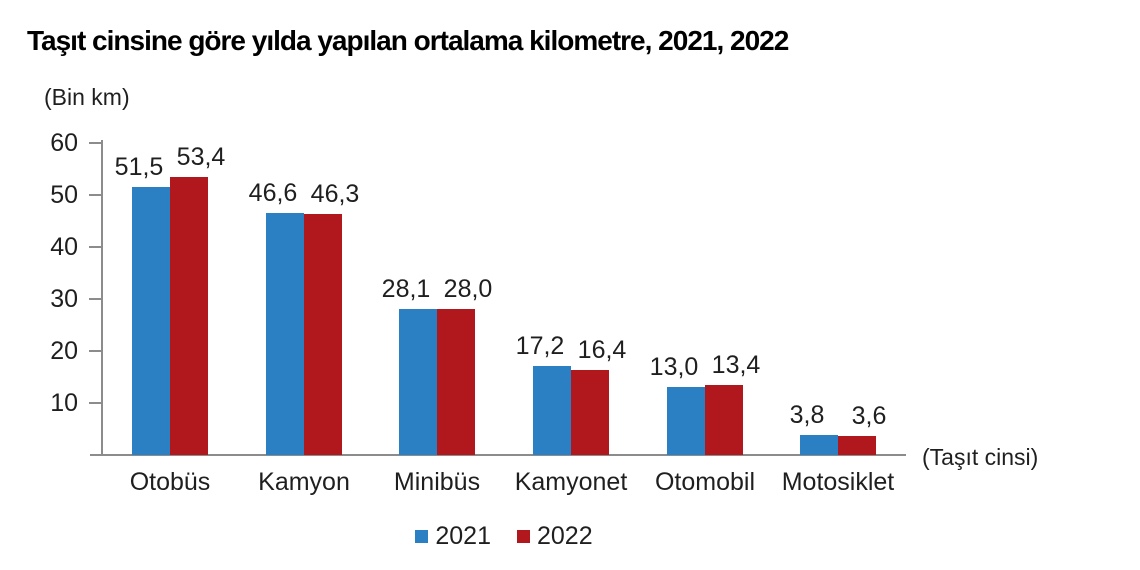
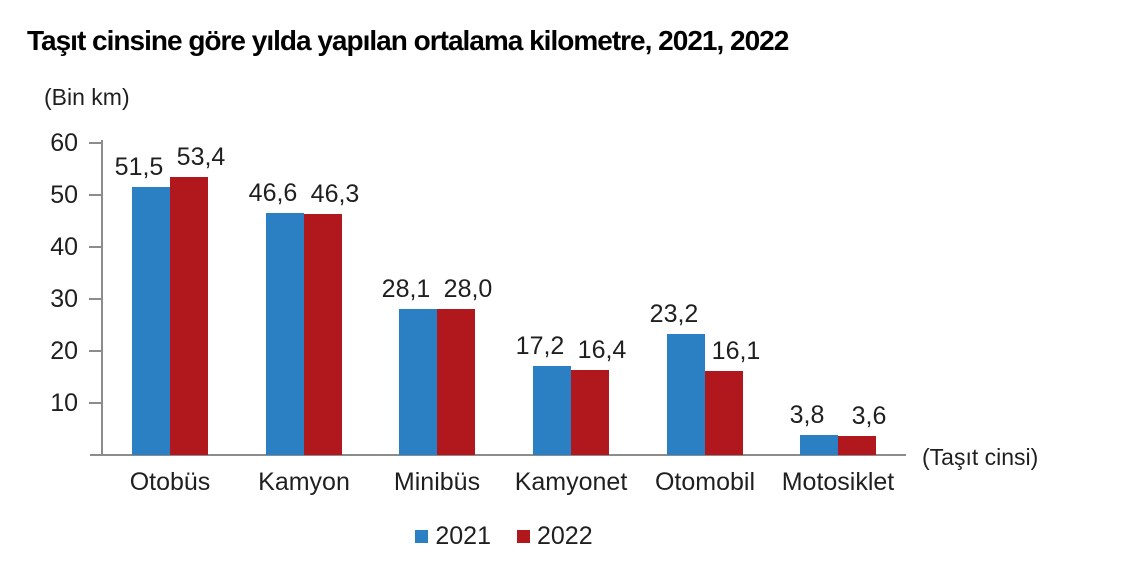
2021/Otomobil: 13,0 -> 23,2
2022/Otomobil: 13,4 -> 16,1
